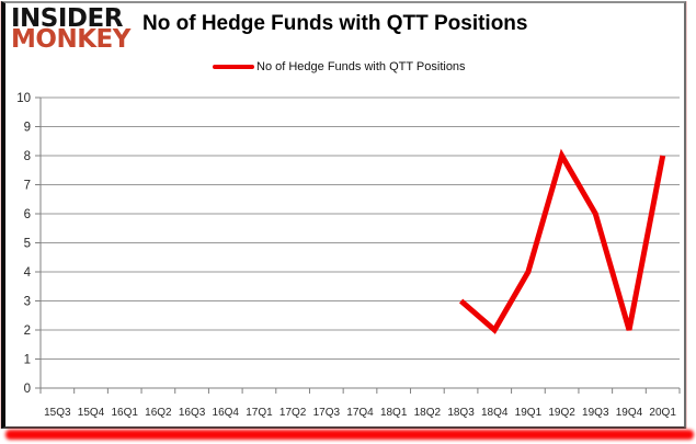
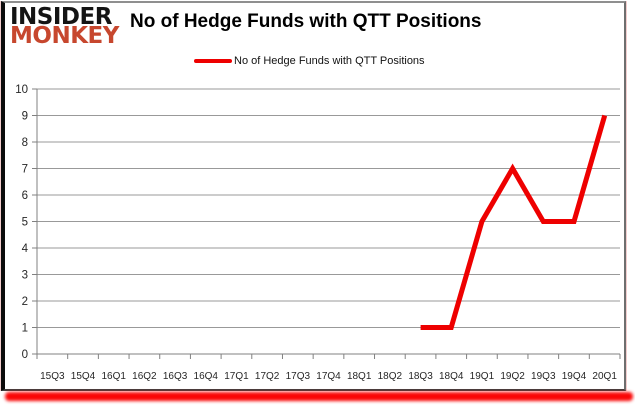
18Q3: 3 -> 1
18Q4: 2 -> 1
19Q1: 4 -> 5
19Q2: 8 -> 7
19Q3: 6 -> 5
19Q4: 2 -> 5
20Q1: 8 -> 9
